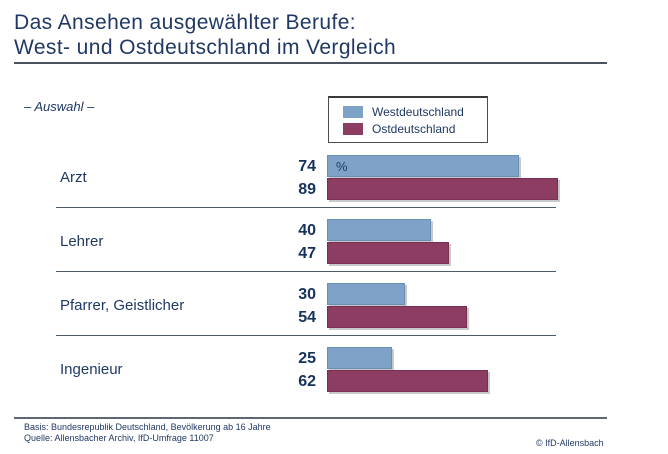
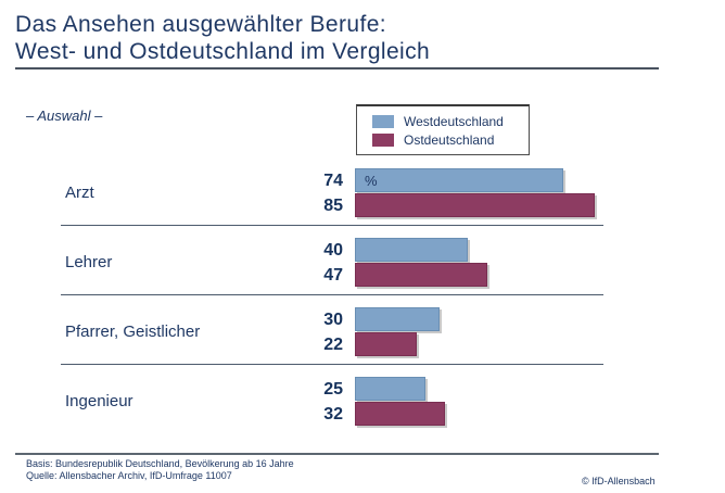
Ostdeutschland/Arzt: 89 -> 85
Ostdeutschland/Pfarrer, Geistlicher: 54 -> 22
Ostdeutschland/Ingenieur: 62 -> 32
